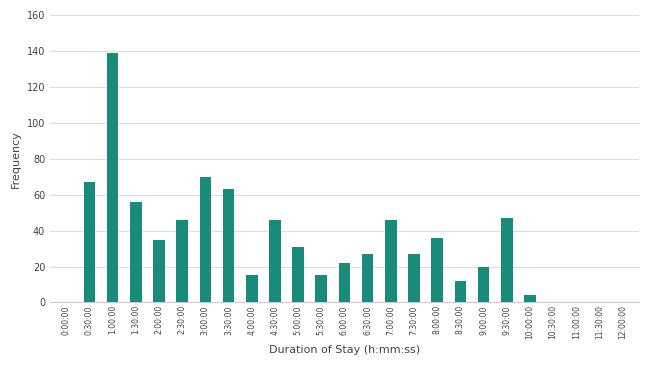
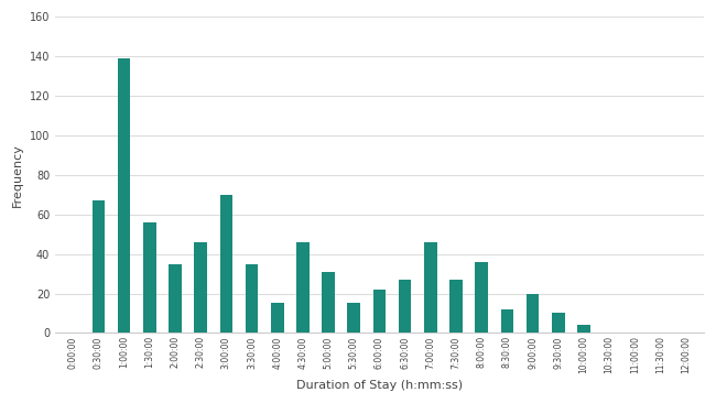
3:30:00: 63 -> 35
9:30:00: 47 -> 10
